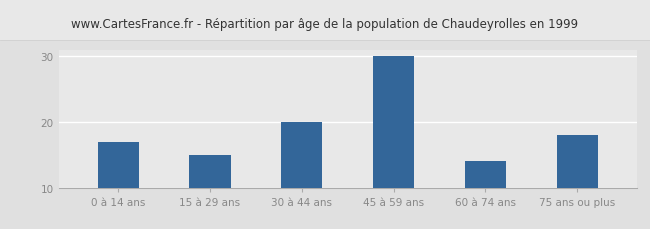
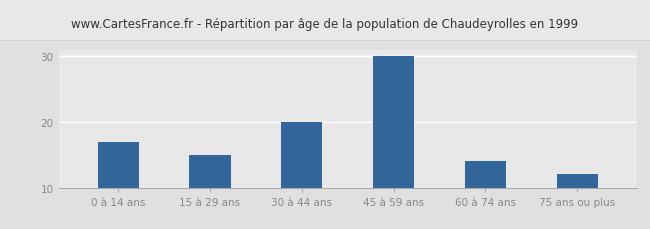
75 ans ou plus: 18 -> 12
